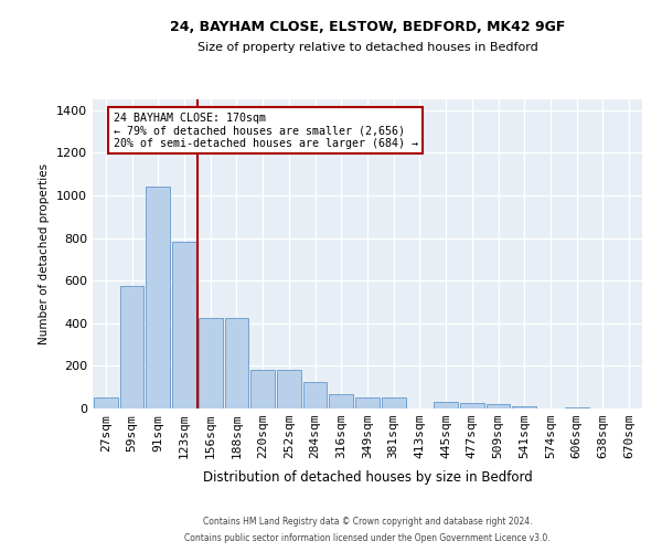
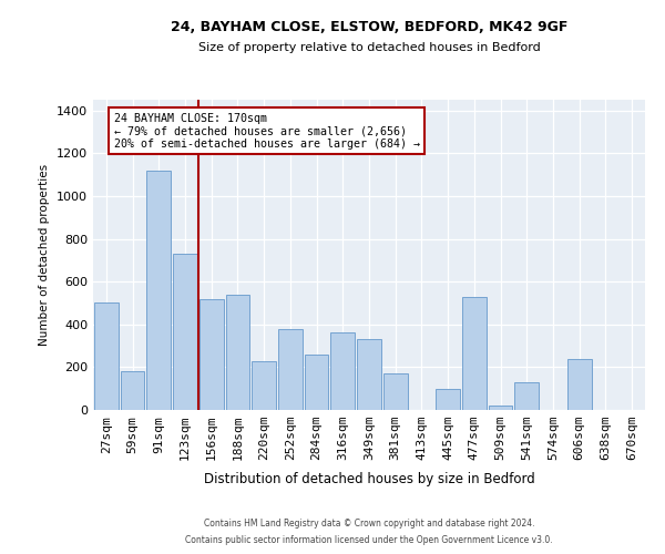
27sqm: 50 -> 500
59sqm: 580 -> 180
91sqm: 1040 -> 1120
123sqm: 780 -> 730
156sqm: 420 -> 520
188sqm: 420 -> 540
220sqm: 180 -> 230
252sqm: 180 -> 380
284sqm: 120 -> 260
316sqm: 60 -> 360
349sqm: 50 -> 330
381sqm: 50 -> 170
445sqm: 30 -> 100
477sqm: 20 -> 530
541sqm: 10 -> 130
606sqm: 0 -> 240
